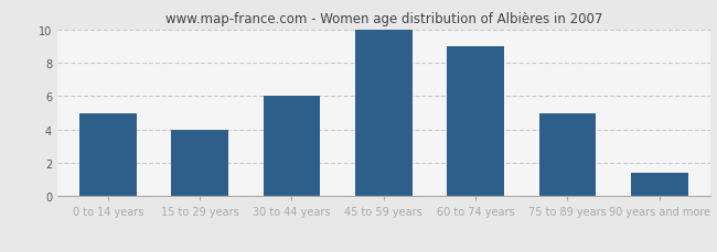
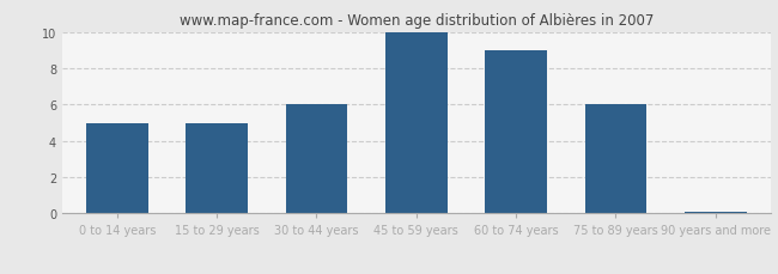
15 to 29 years: 4.0 -> 5.0
75 to 89 years: 5.0 -> 6.0
90 years and more: 1.4 -> 0.1
